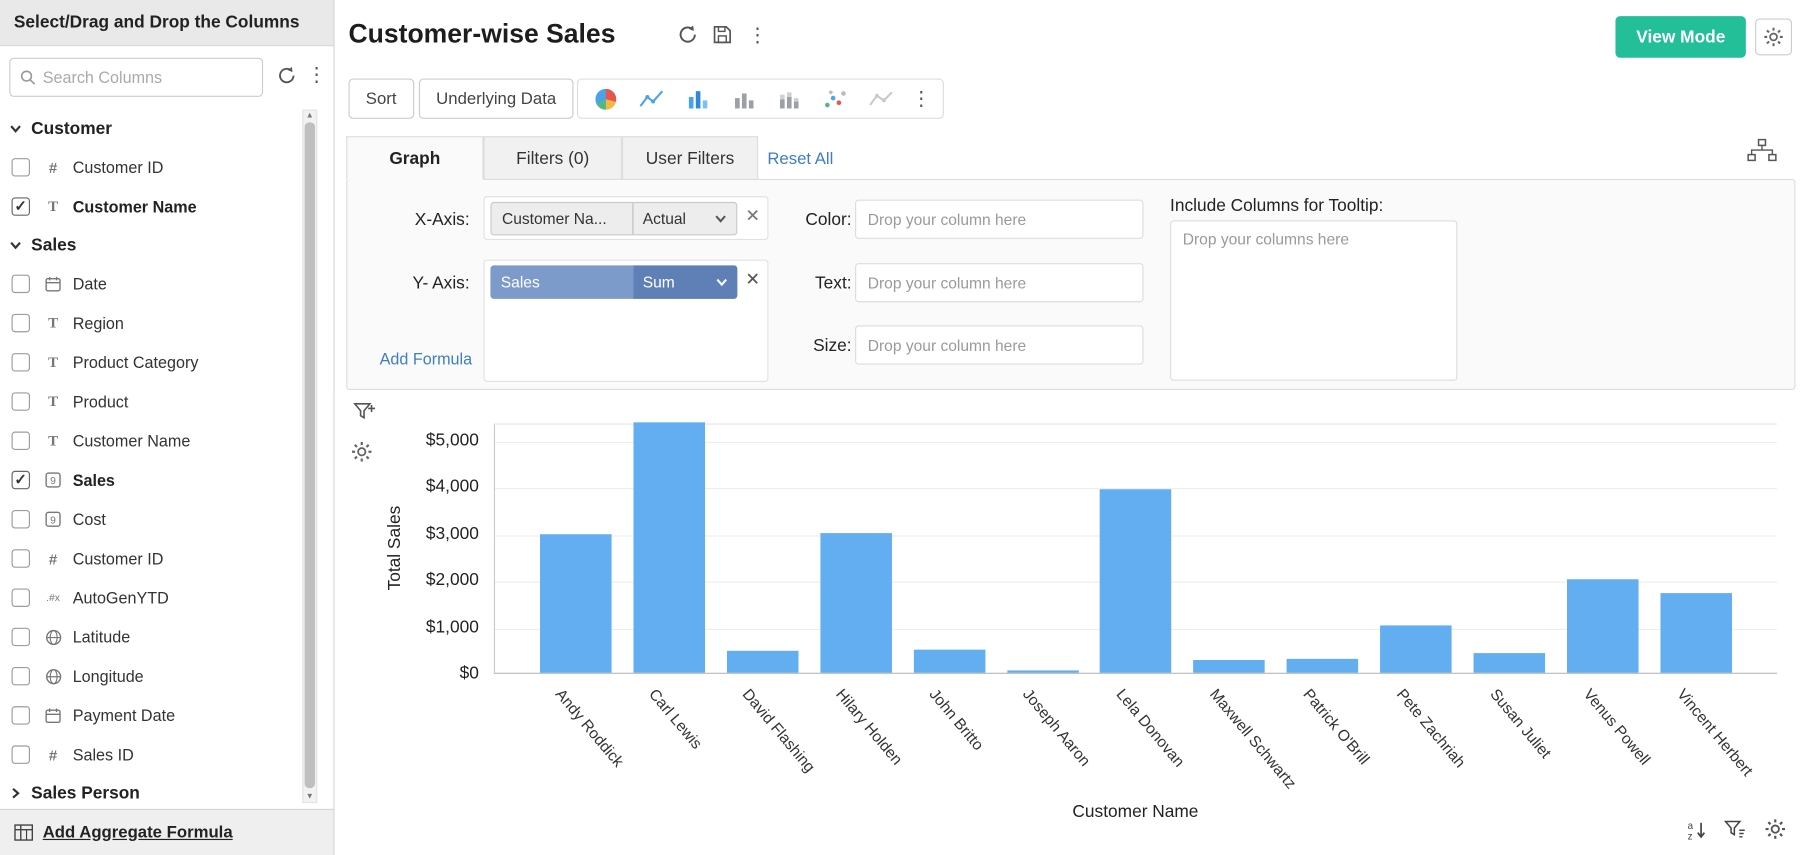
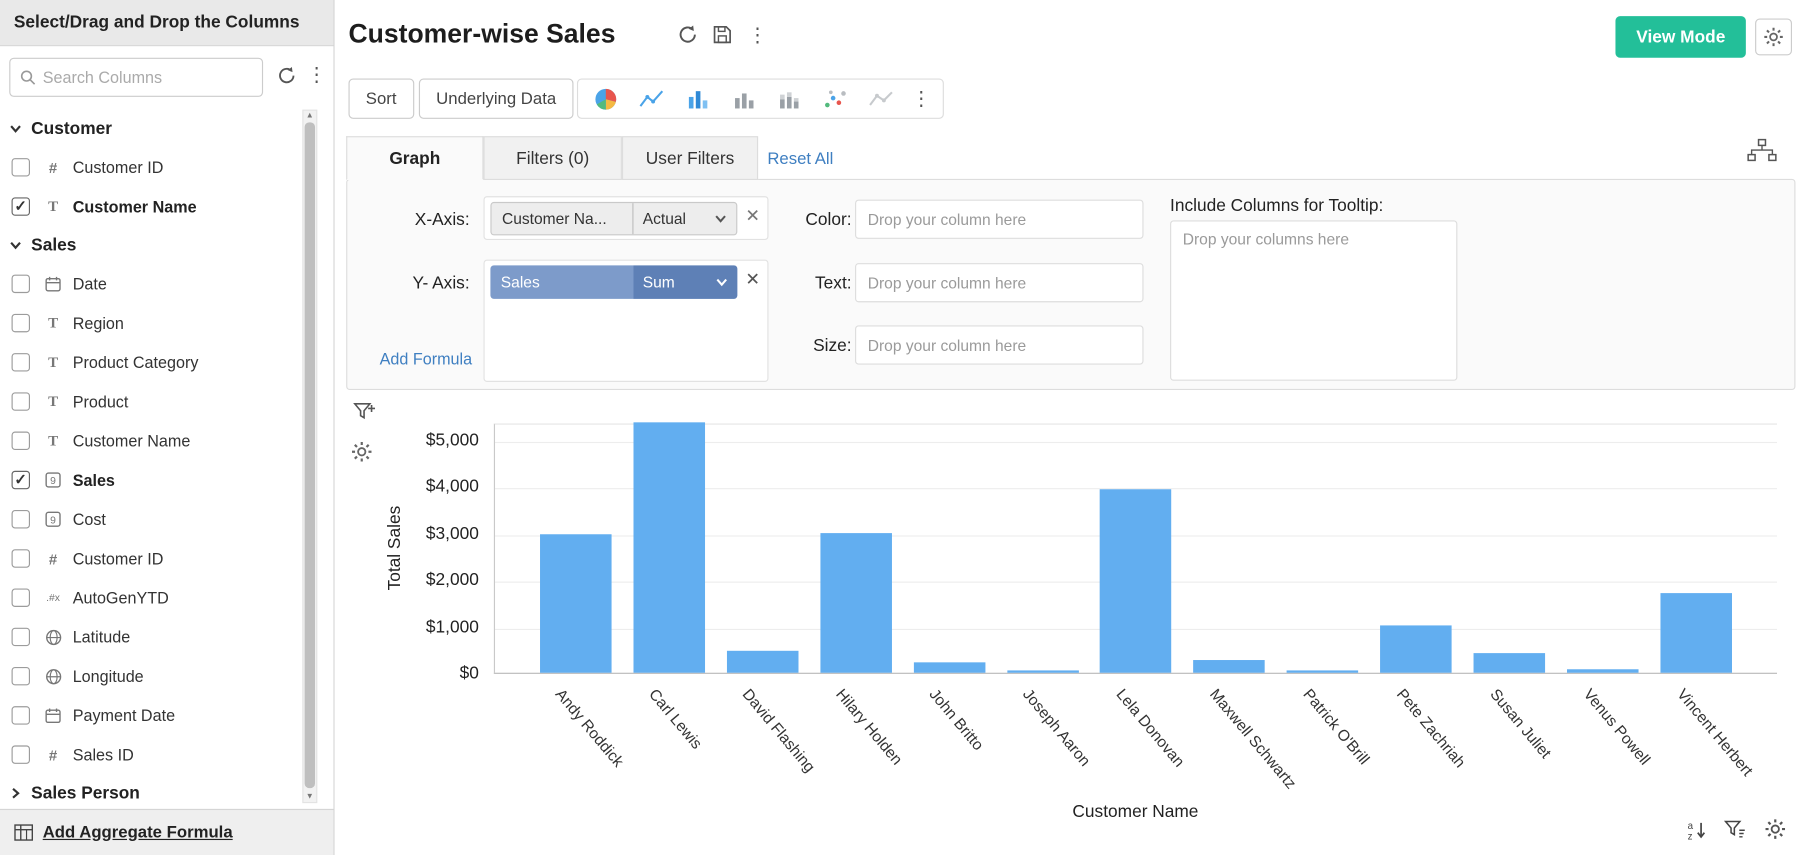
John Britto: $500 -> $200
Patrick O'Brill: $300 -> $100
Venus Powell: $2000 -> $100
